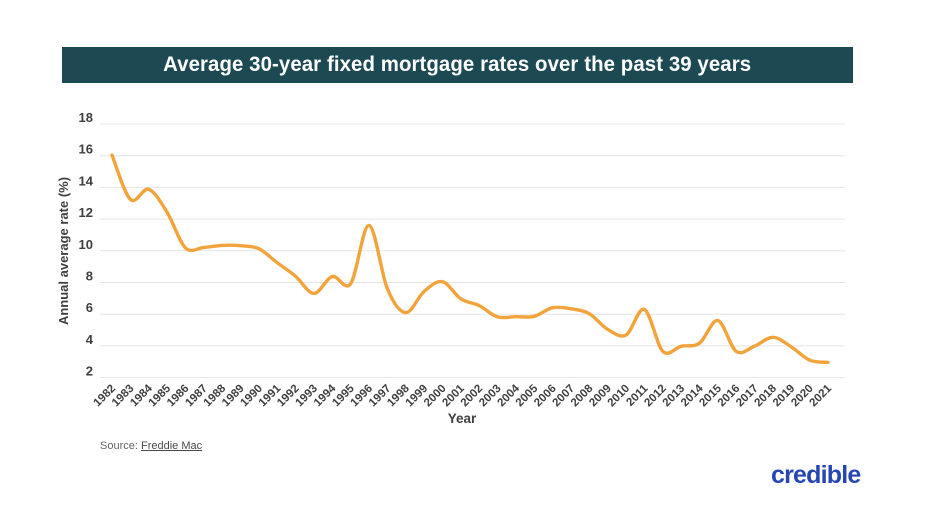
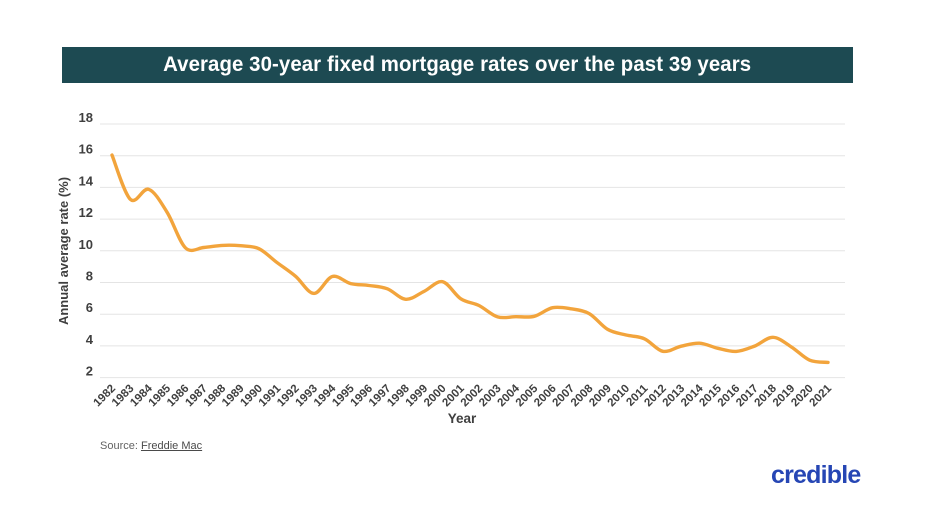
1996: 11.6 -> 7.8
1998: 6.1 -> 6.9
2011: 6.3 -> 4.5
2015: 5.6 -> 3.9
